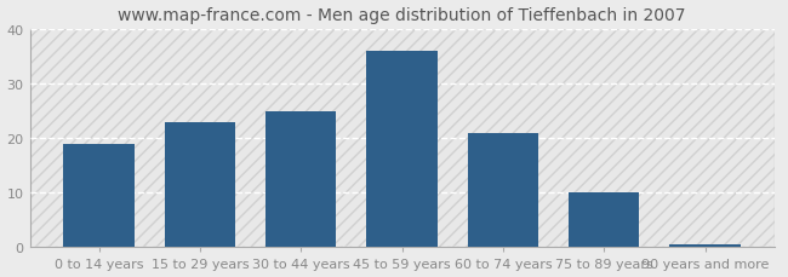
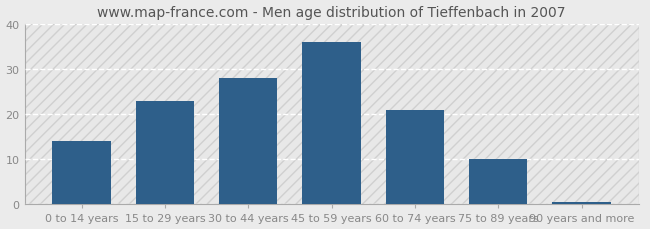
0 to 14 years: 19.0 -> 14.0
30 to 44 years: 25.0 -> 28.0
